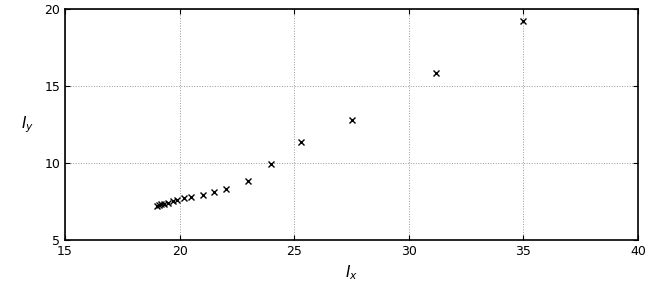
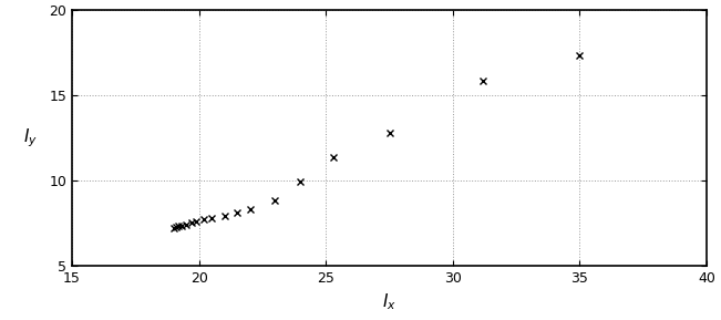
35: 19.2 -> 17.3
